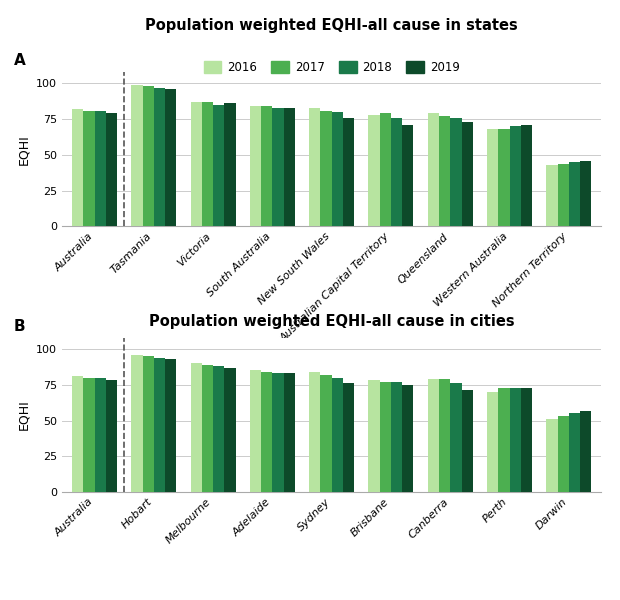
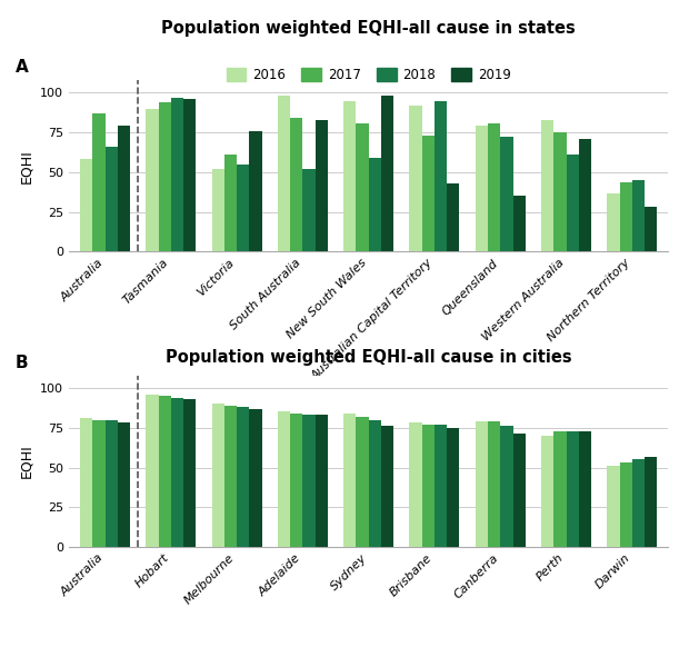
Population weighted EQHI-all cause in states/2016/Australia: 82 -> 58
Population weighted EQHI-all cause in states/2017/Australia: 81 -> 87
Population weighted EQHI-all cause in states/2018/Australia: 81 -> 66
Population weighted EQHI-all cause in states/2016/Tasmania: 99 -> 90
Population weighted EQHI-all cause in states/2017/Tasmania: 98 -> 94
Population weighted EQHI-all cause in states/2016/Victoria: 87 -> 52
Population weighted EQHI-all cause in states/2017/Victoria: 87 -> 61
Population weighted EQHI-all cause in states/2018/Victoria: 85 -> 55
Population weighted EQHI-all cause in states/2019/Victoria: 86 -> 76
Population weighted EQHI-all cause in states/2016/South Australia: 84 -> 98
Population weighted EQHI-all cause in states/2018/South Australia: 83 -> 52
Population weighted EQHI-all cause in states/2016/New South Wales: 83 -> 95
Population weighted EQHI-all cause in states/2018/New South Wales: 80 -> 59
Population weighted EQHI-all cause in states/2019/New South Wales: 76 -> 98
Population weighted EQHI-all cause in states/2016/Australian Capital Territory: 78 -> 92
Population weighted EQHI-all cause in states/2017/Australian Capital Territory: 79 -> 73
Population weighted EQHI-all cause in states/2018/Australian Capital Territory: 76 -> 95
Population weighted EQHI-all cause in states/2019/Australian Capital Territory: 71 -> 43
Population weighted EQHI-all cause in states/2017/Queensland: 77 -> 81
Population weighted EQHI-all cause in states/2018/Queensland: 76 -> 72
Population weighted EQHI-all cause in states/2019/Queensland: 73 -> 35
Population weighted EQHI-all cause in states/2016/Western Australia: 68 -> 83
Population weighted EQHI-all cause in states/2017/Western Australia: 68 -> 75
Population weighted EQHI-all cause in states/2018/Western Australia: 70 -> 61
Population weighted EQHI-all cause in states/2016/Northern Territory: 43 -> 37
Population weighted EQHI-all cause in states/2019/Northern Territory: 46 -> 28
